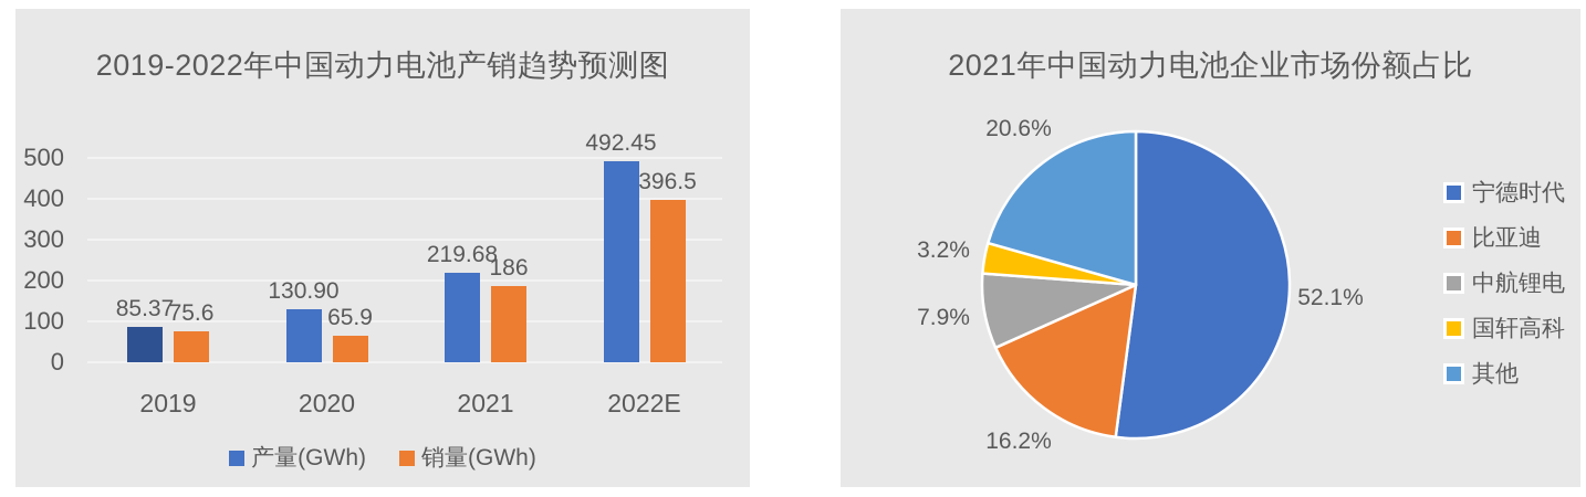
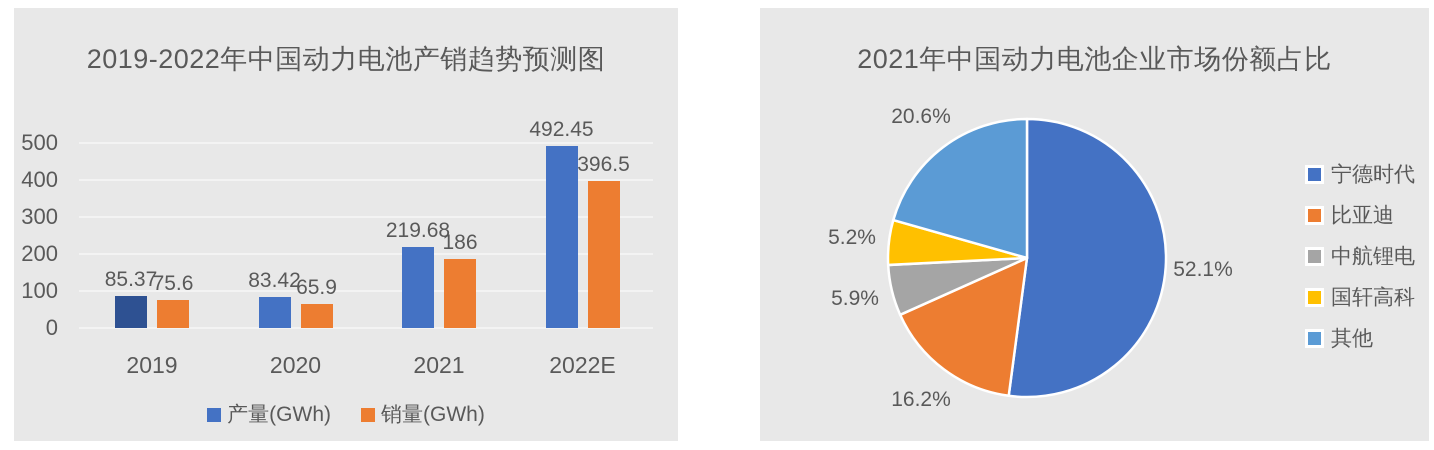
2019-2022年中国动力电池产销趋势预测图/产量(GWh)/2020: 130.90 -> 83.42
2021年中国动力电池企业市场份额占比/中航锂电: 7.9% -> 5.9%
2021年中国动力电池企业市场份额占比/国轩高科: 3.2% -> 5.2%
